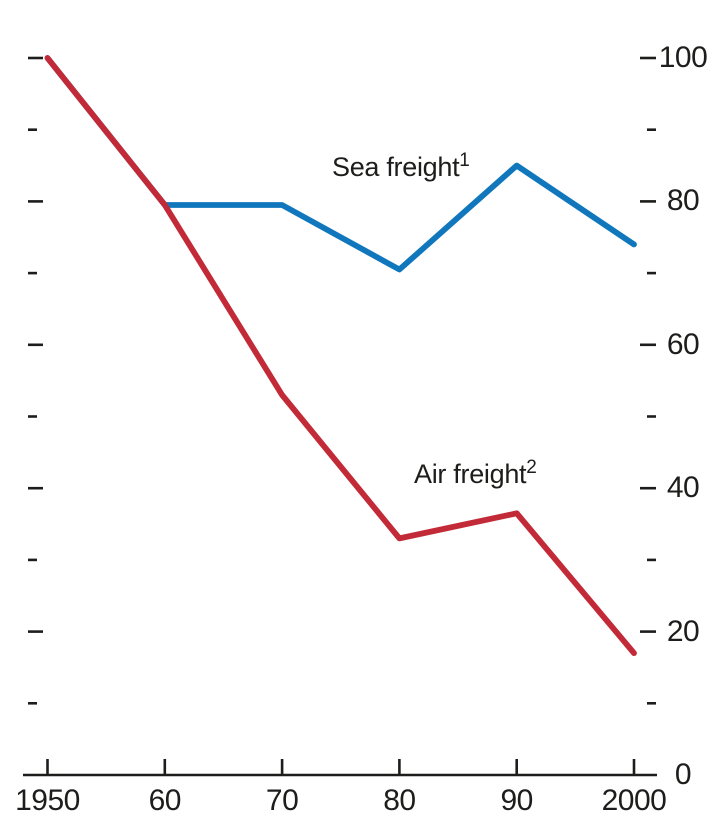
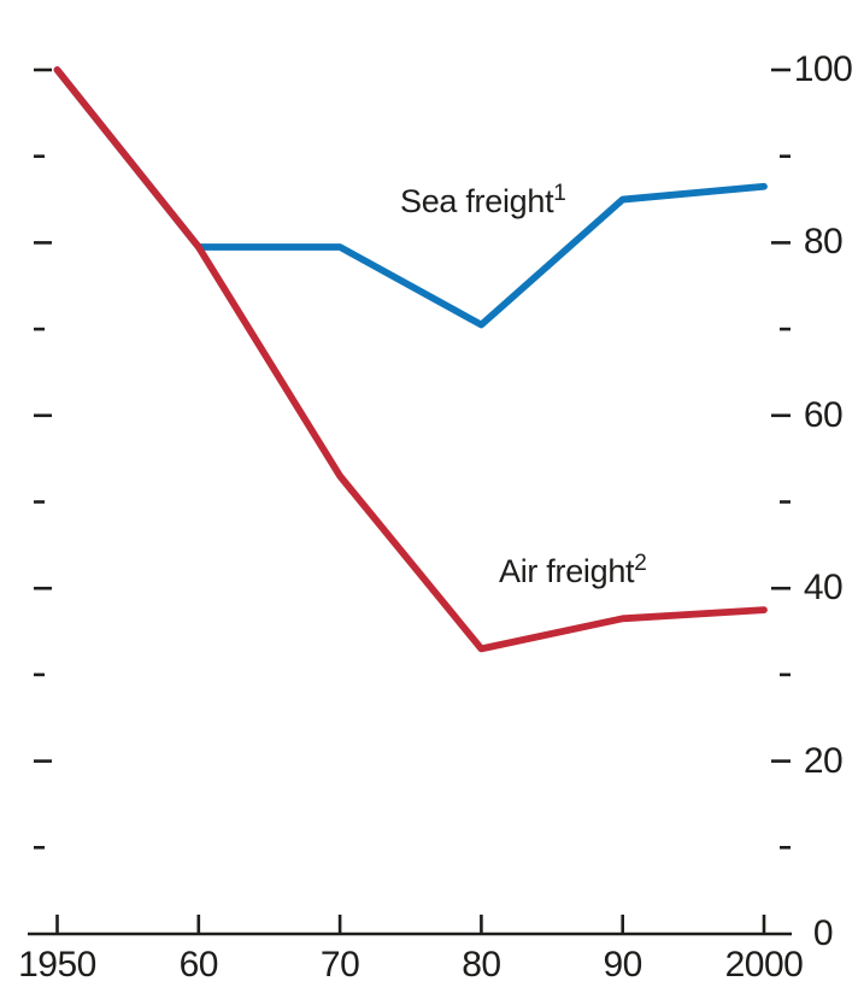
Sea freight/2000: 74 -> 86
Air freight/2000: 17 -> 38
